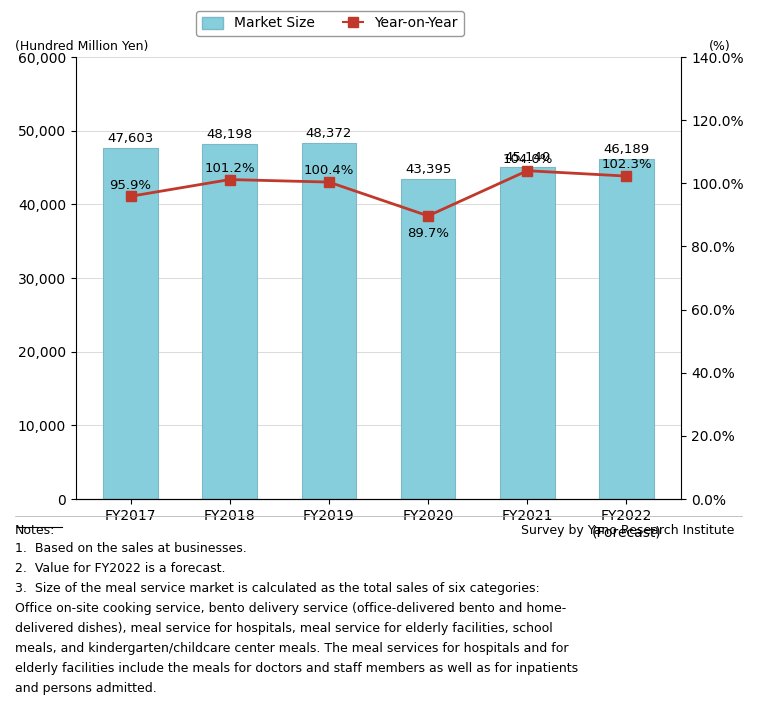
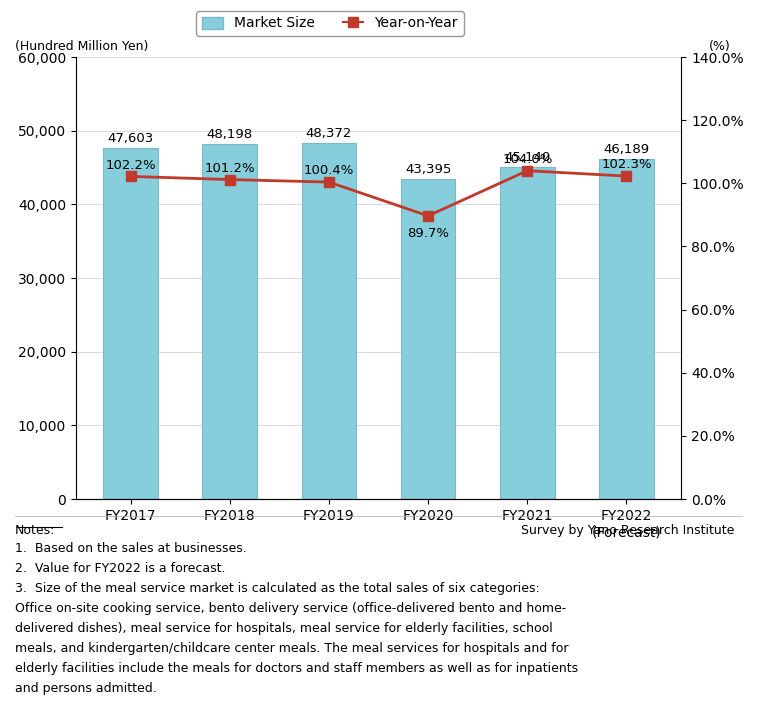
Year-on-Year/FY2017: 95.9% -> 102.2%
